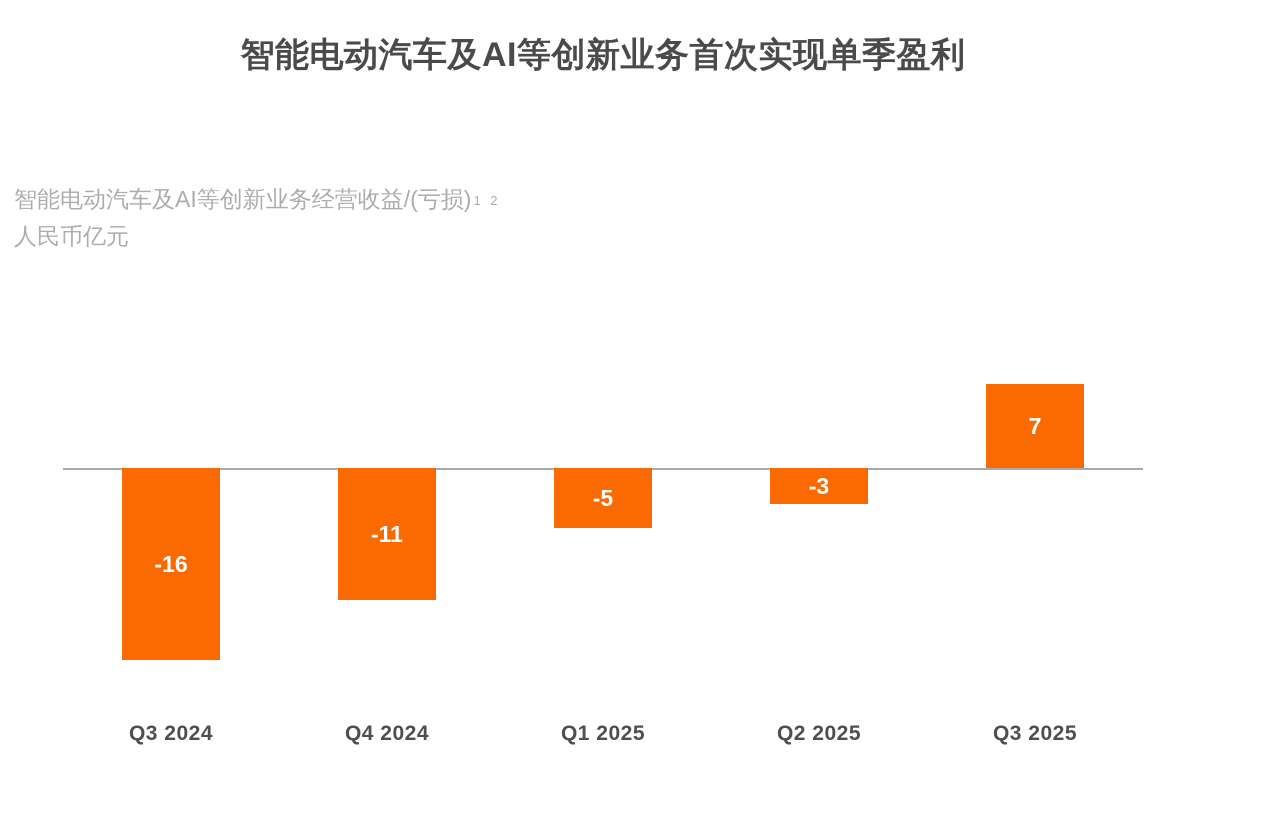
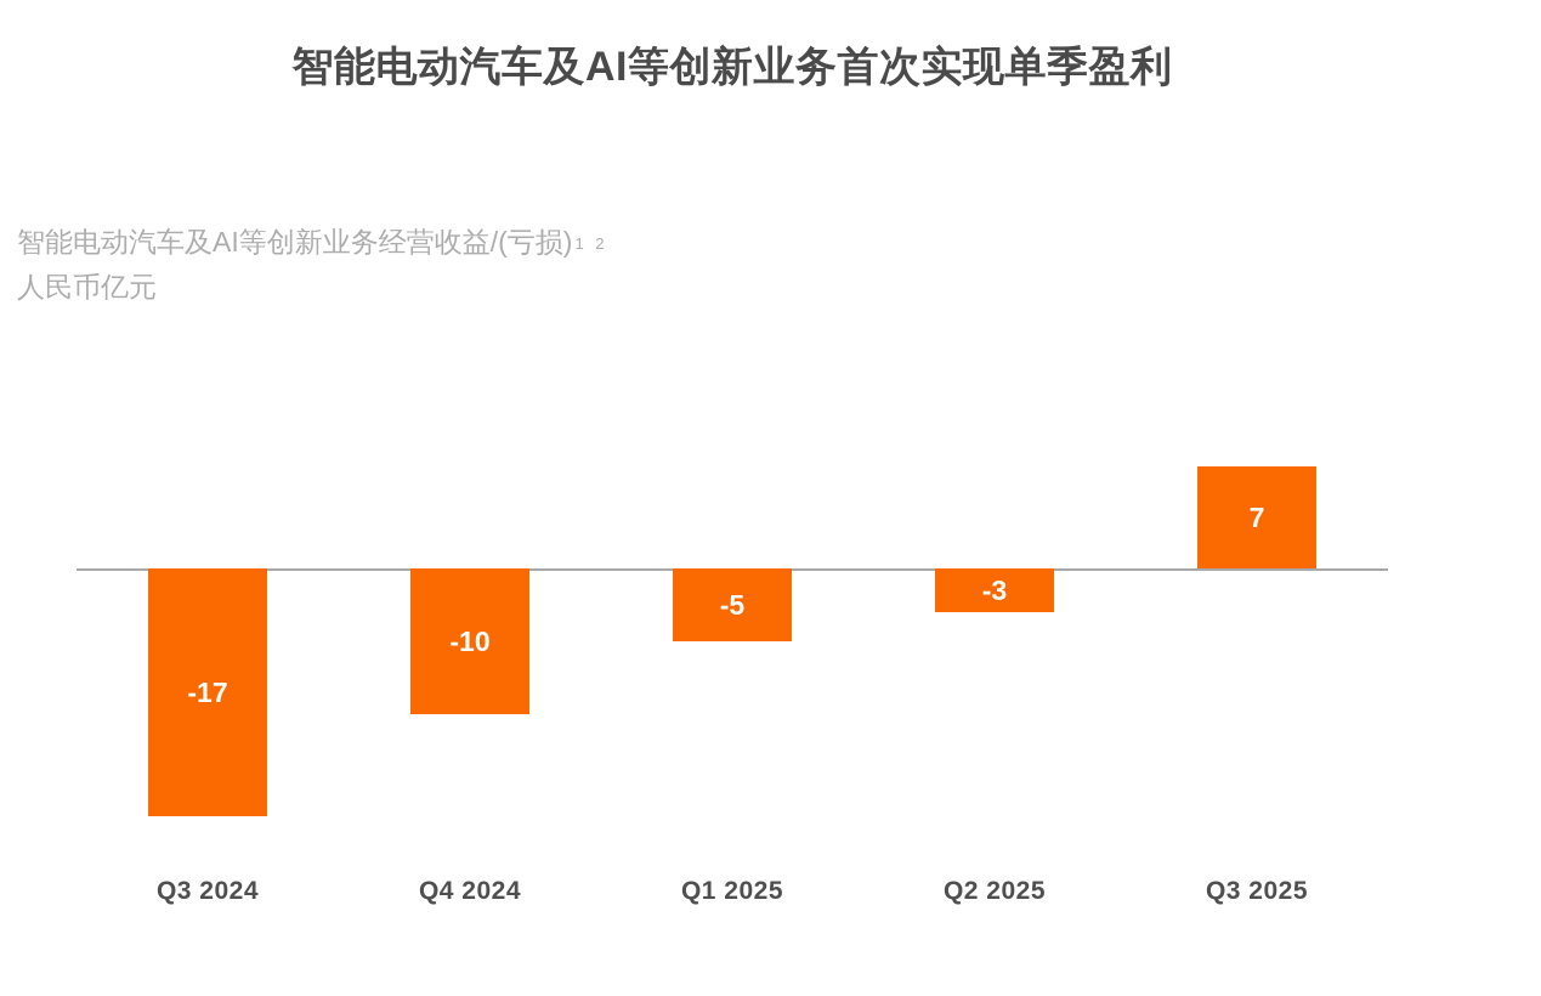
Q3 2024: -16 -> -17
Q4 2024: -11 -> -10
